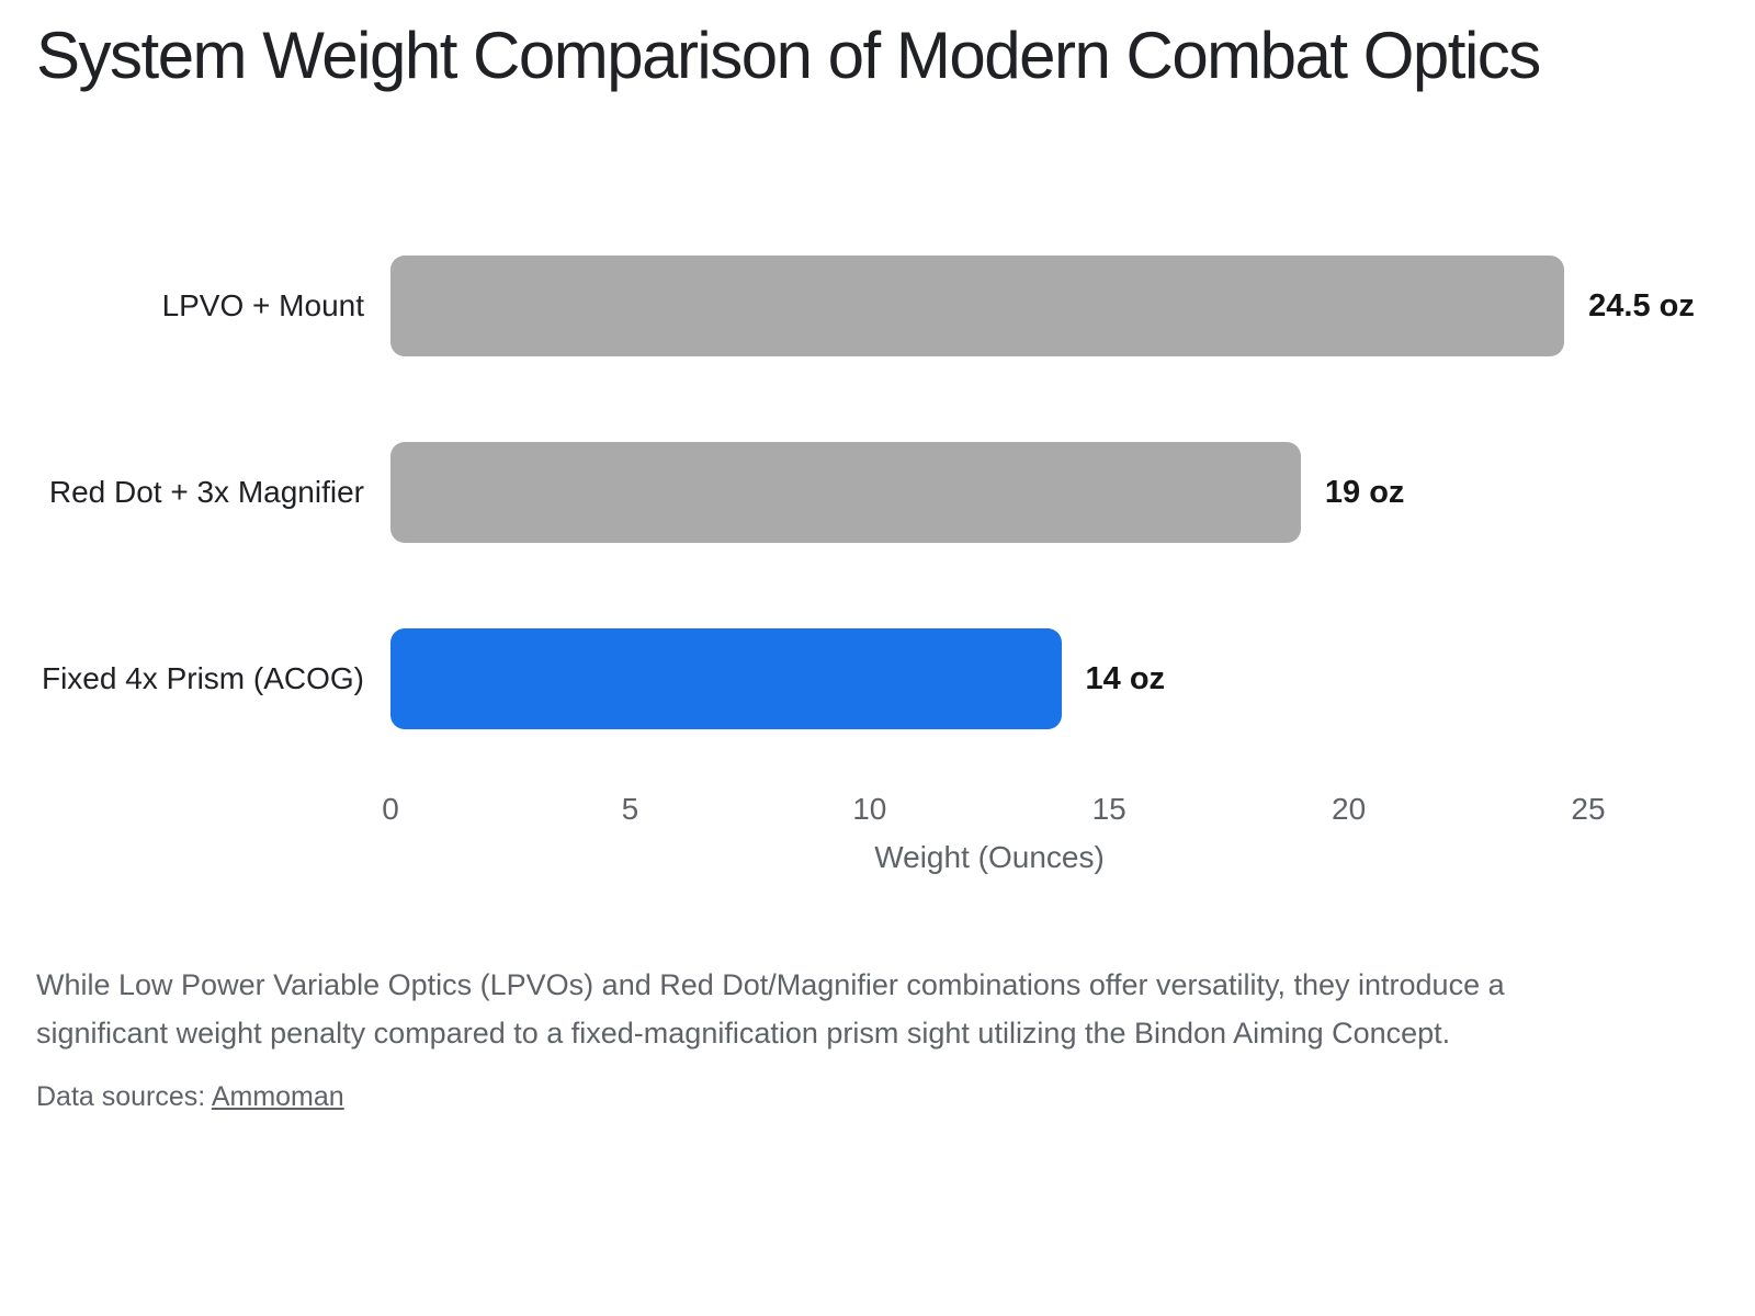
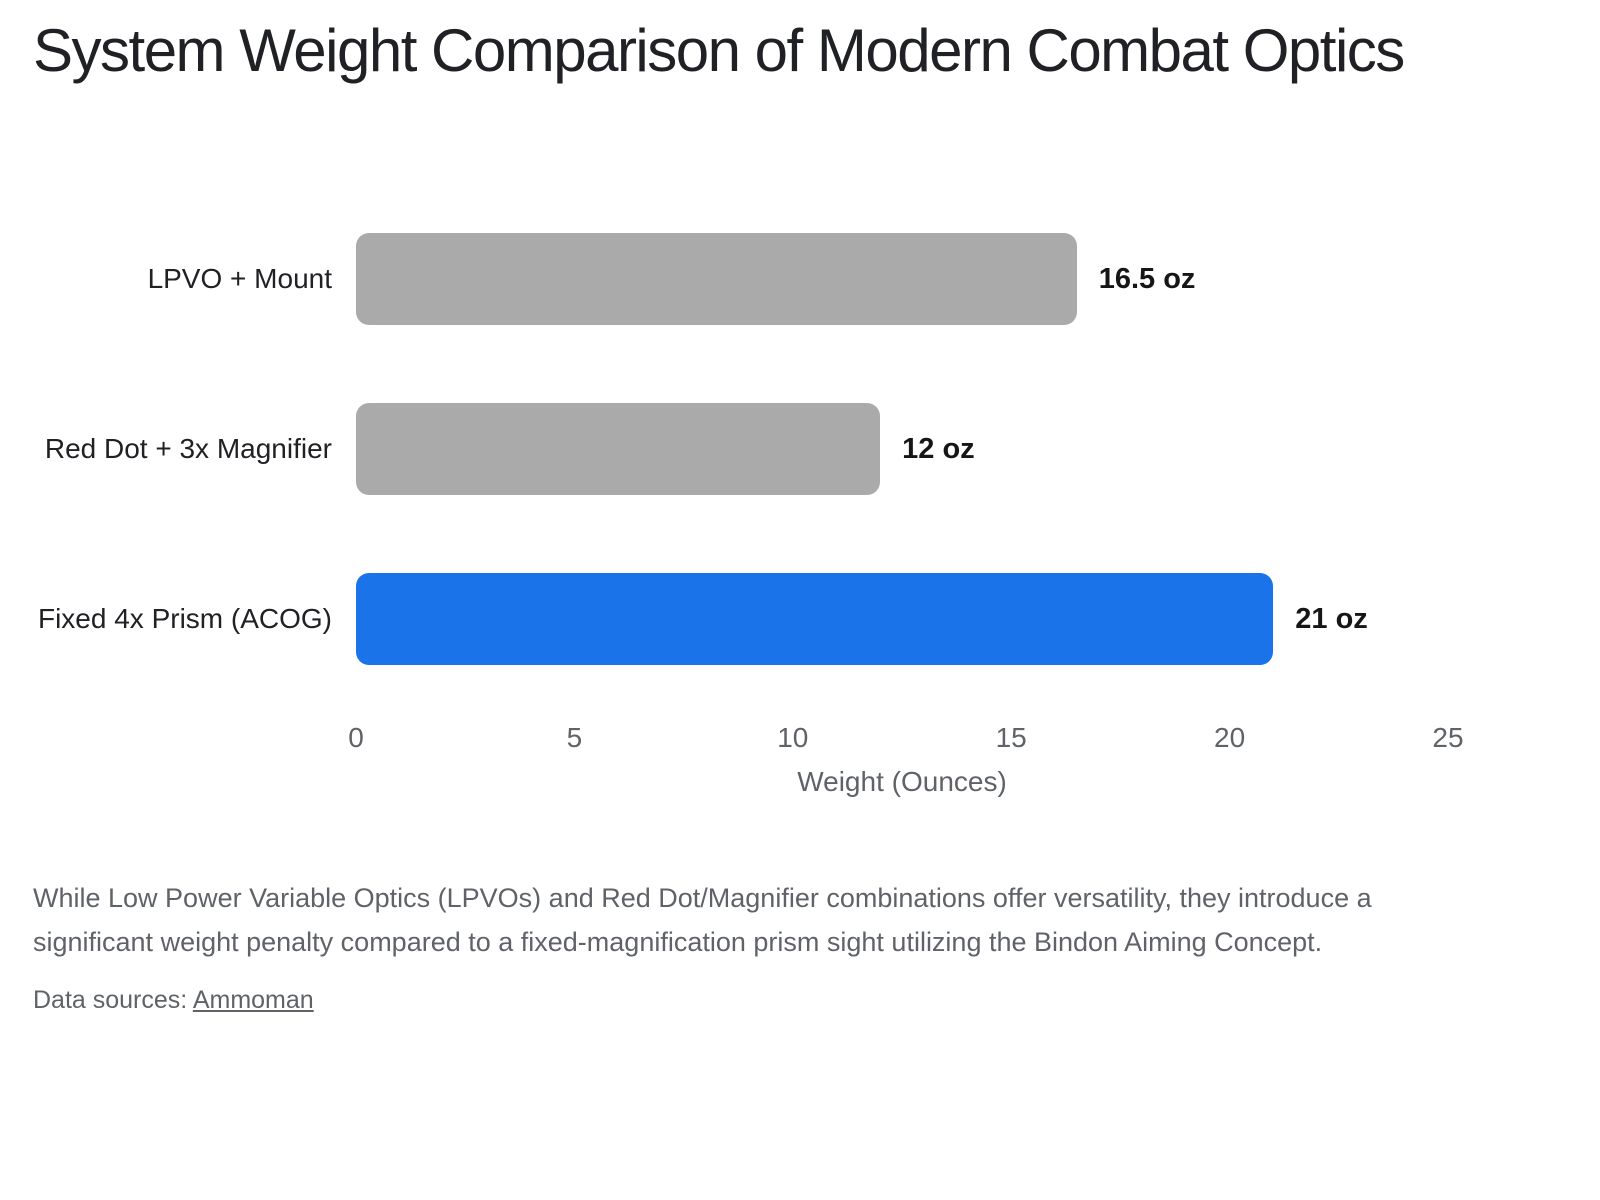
LPVO + Mount: 24.5 -> 16.5
Red Dot + 3x Magnifier: 19 -> 12
Fixed 4x Prism (ACOG): 14 -> 21
